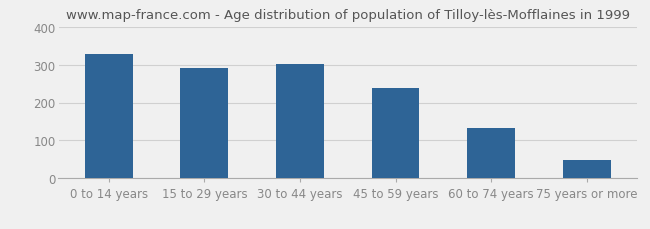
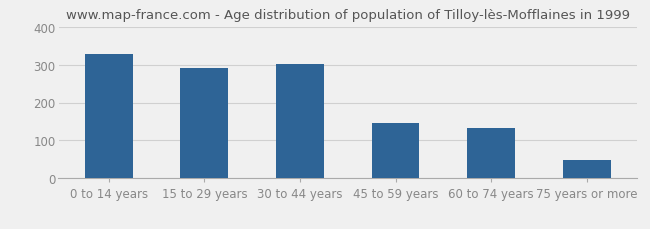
45 to 59 years: 238 -> 145
